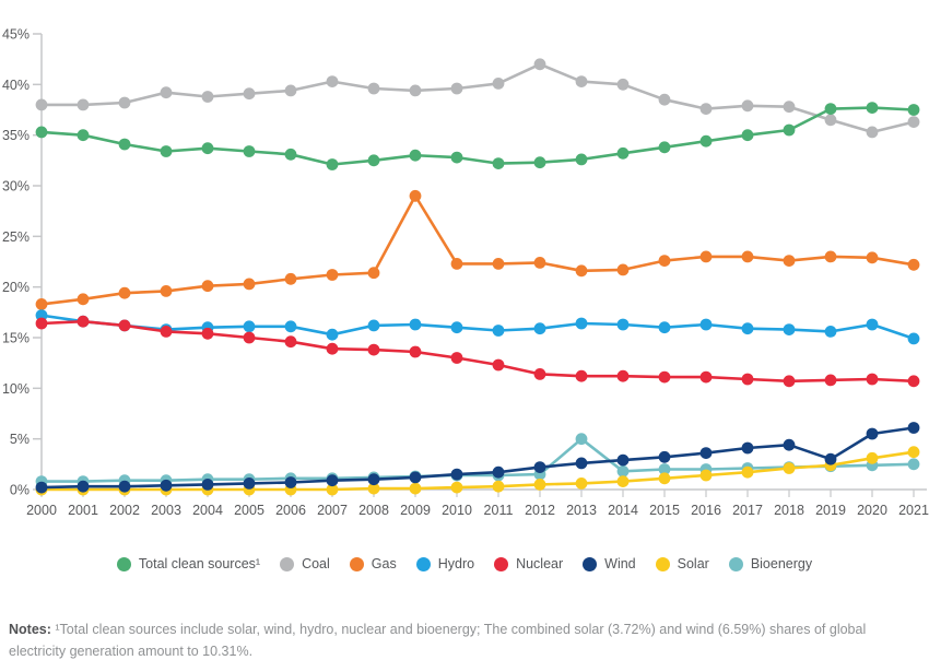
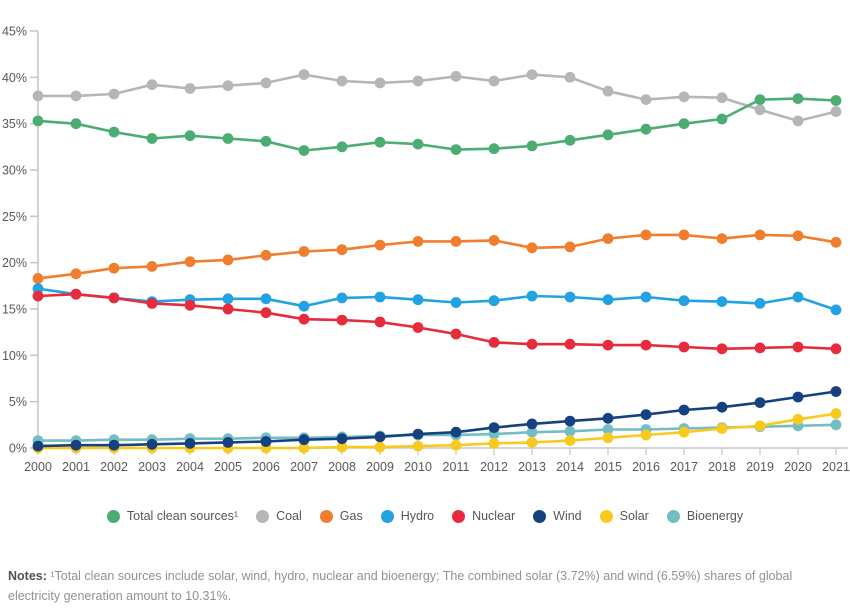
Gas/2009: 29% -> 22%
Coal/2012: 42% -> 40%
Bioenergy/2013: 5% -> 2%
Wind/2019: 3% -> 5%
